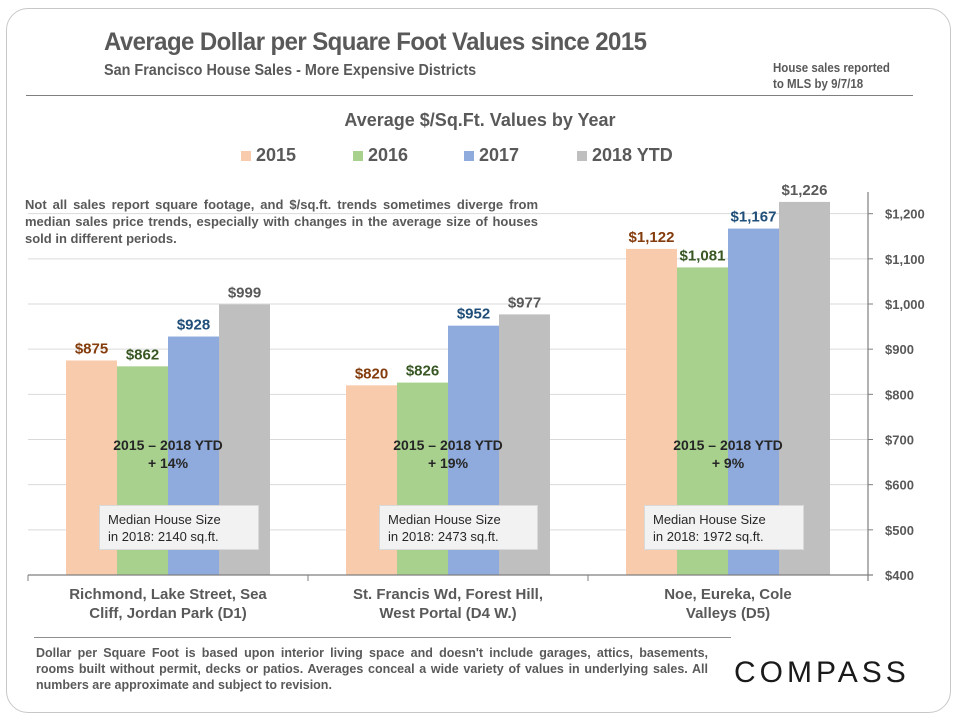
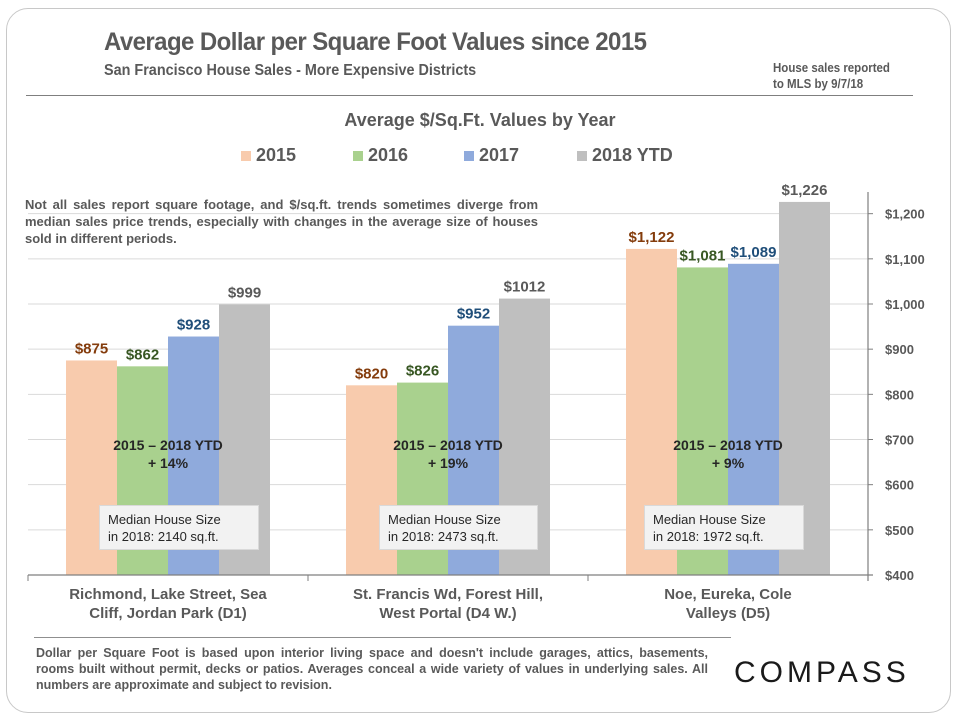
2018 YTD/St. Francis Wd, Forest Hill, West Portal (D4 W.): $977 -> $1012
2017/Noe, Eureka, Cole Valleys (D5): $1,167 -> $1,089
